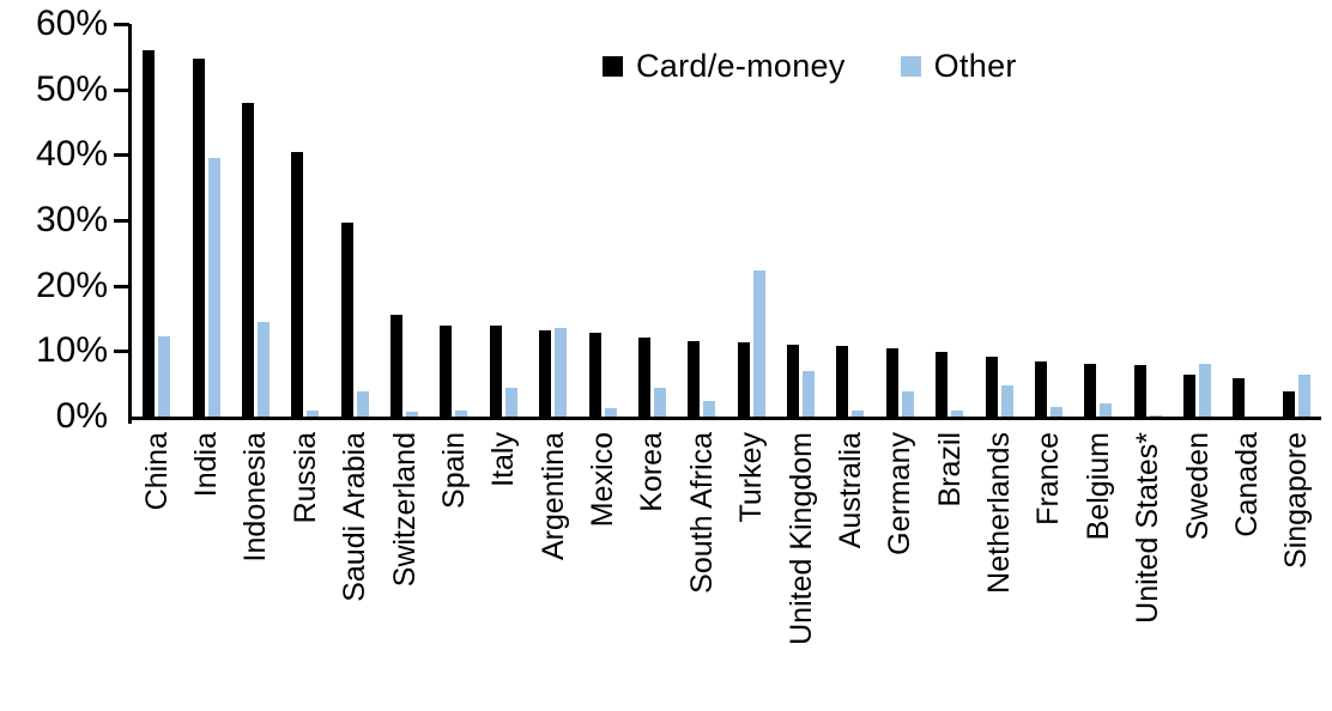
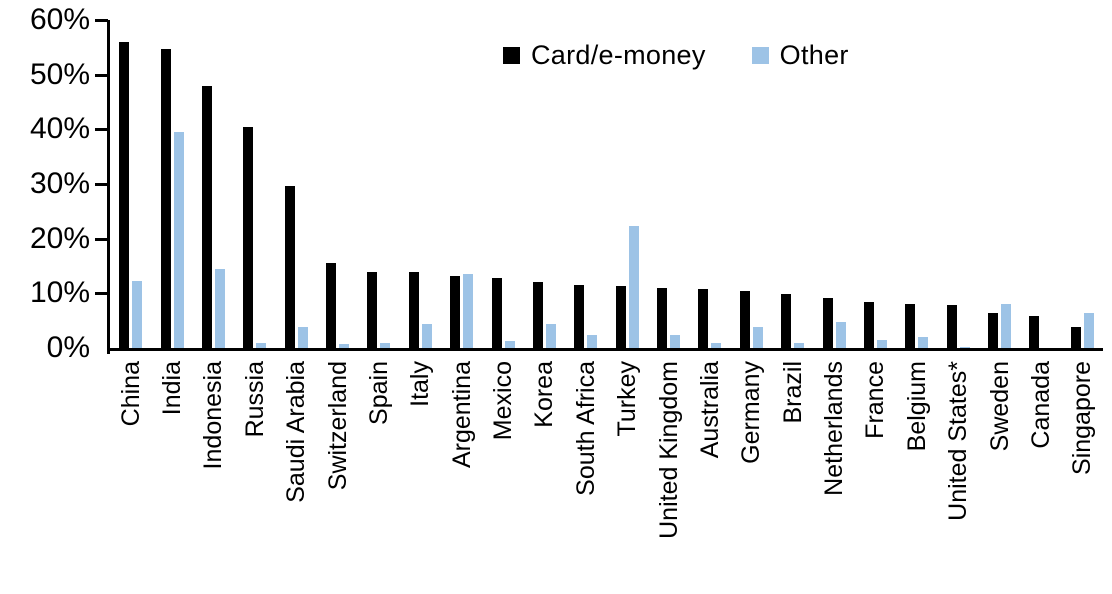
Other/United Kingdom: 7% -> 2%
